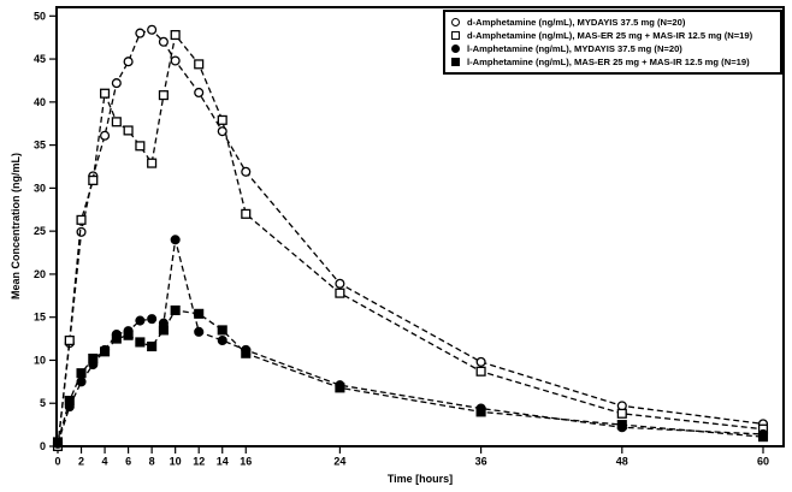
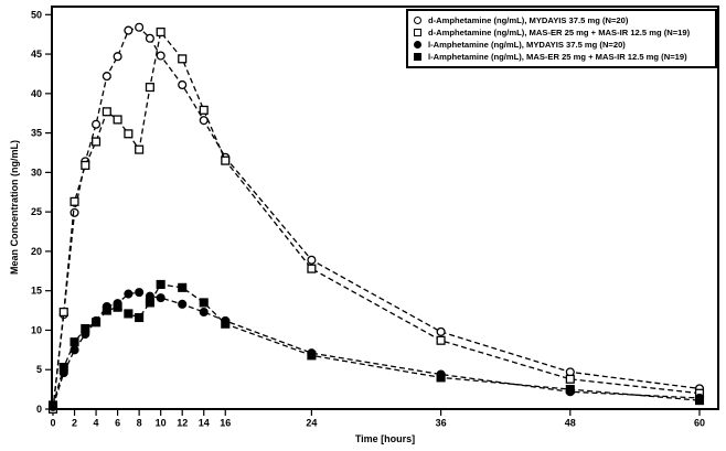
d-Amphetamine (ng/mL), MAS-ER 25 mg + MAS-IR 12.5 mg (N=19)/4: 41 -> 34
l-Amphetamine (ng/mL), MYDAYIS 37.5 mg (N=20)/10: 24 -> 14
d-Amphetamine (ng/mL), MAS-ER 25 mg + MAS-IR 12.5 mg (N=19)/16: 27 -> 32
